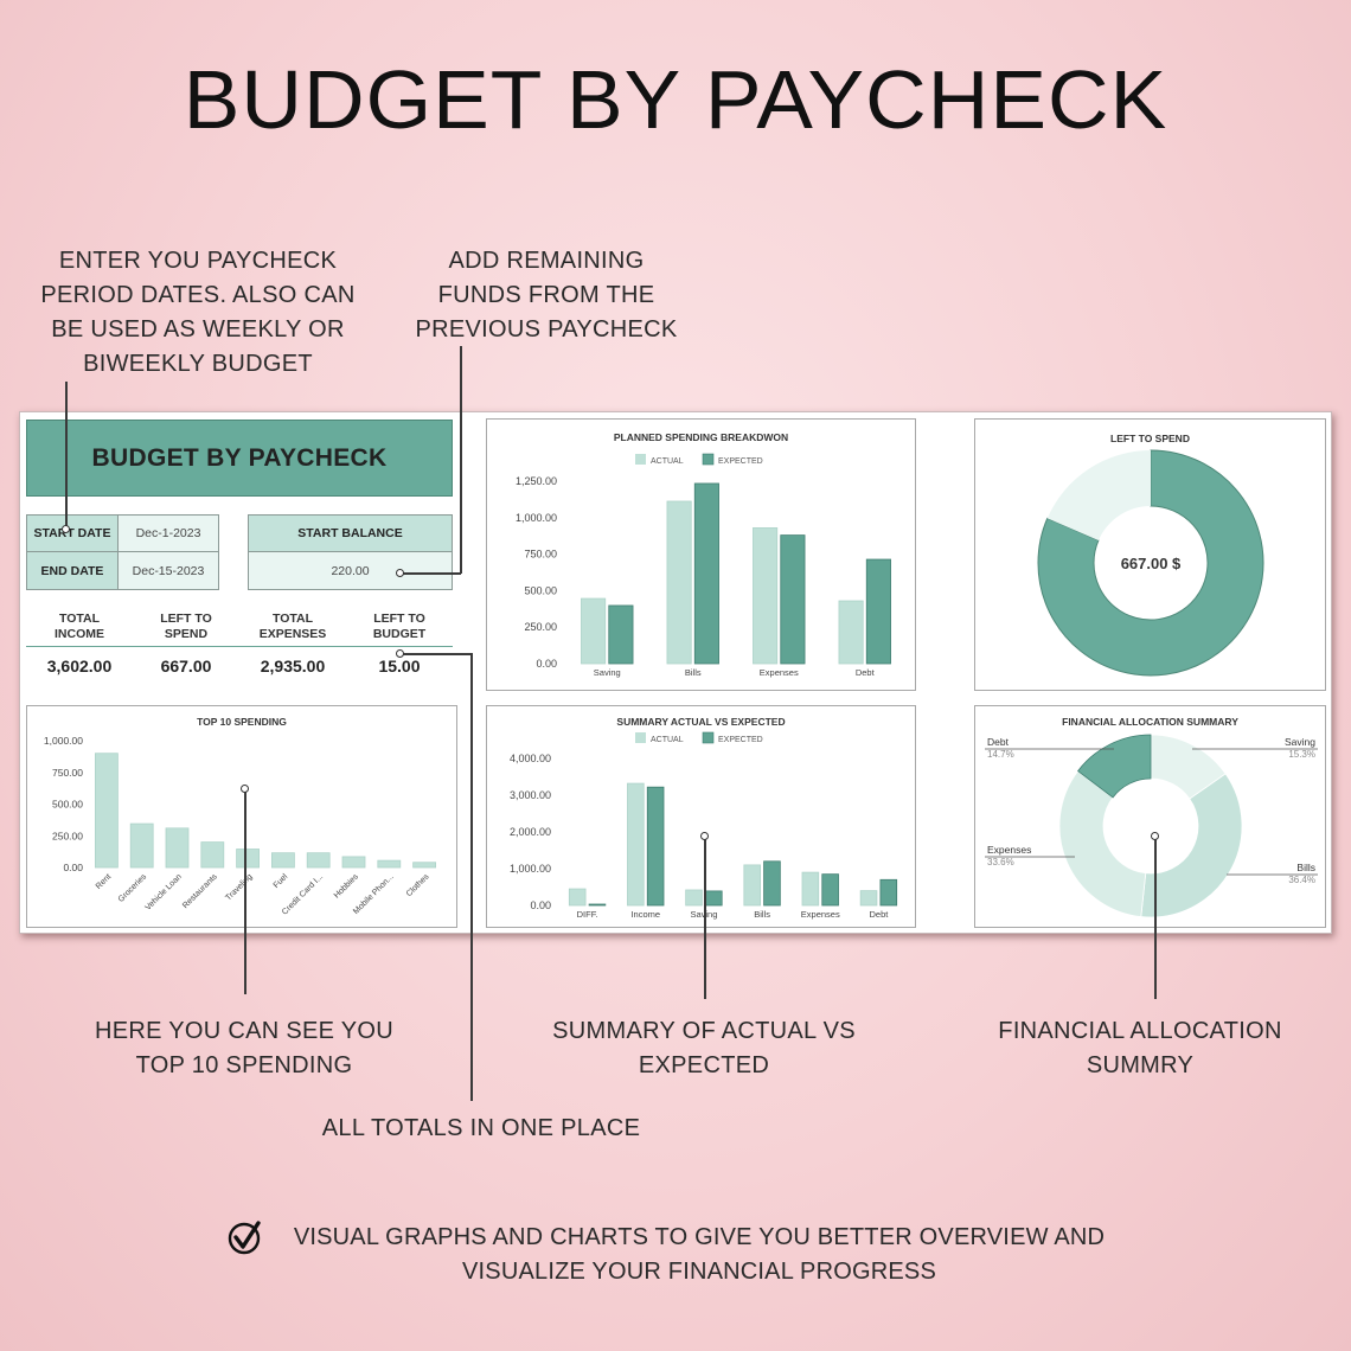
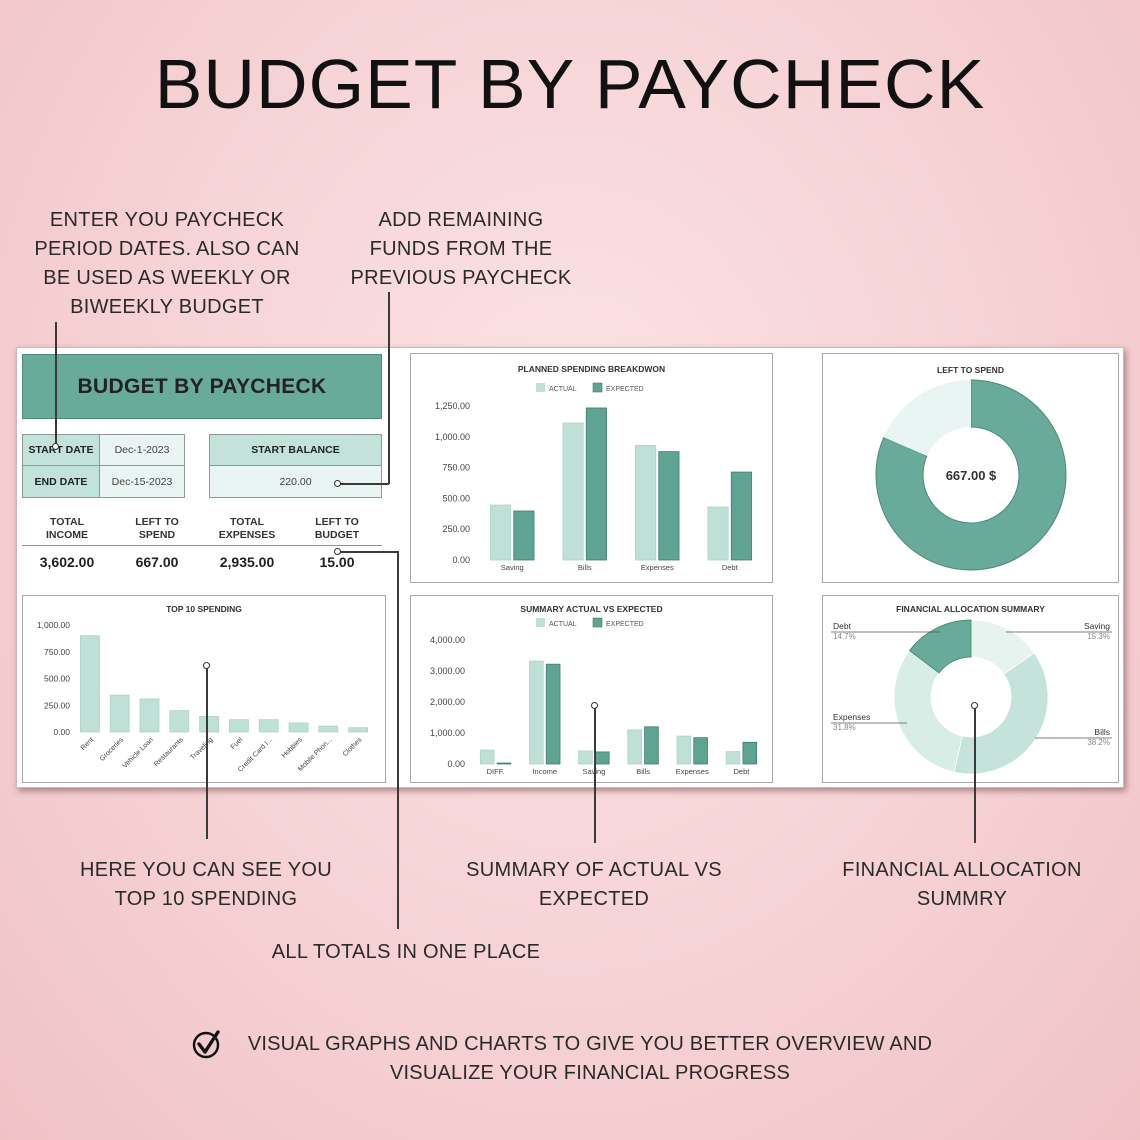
FINANCIAL ALLOCATION SUMMARY/Bills: 36.4% -> 38.2%
FINANCIAL ALLOCATION SUMMARY/Expenses: 33.6% -> 31.8%
